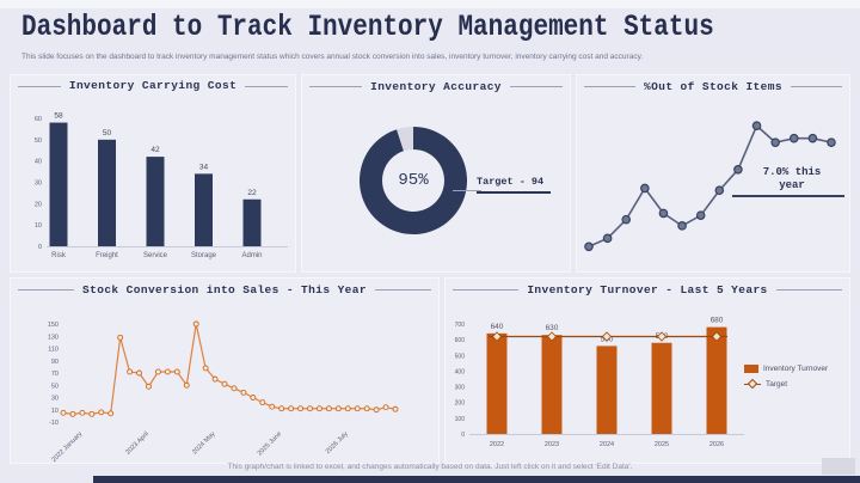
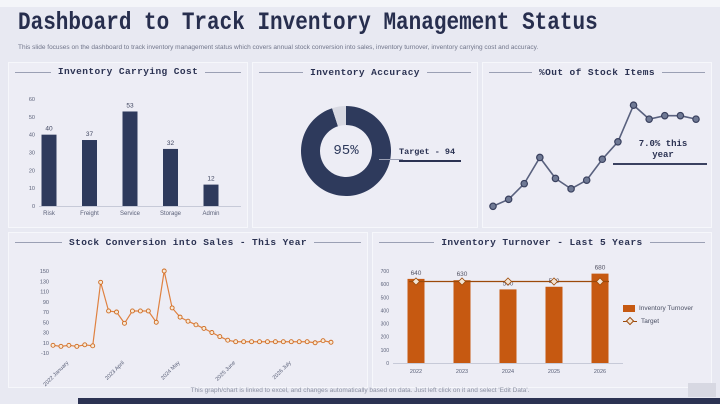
Inventory Carrying Cost/Risk: 58 -> 40
Inventory Carrying Cost/Freight: 50 -> 37
Inventory Carrying Cost/Service: 42 -> 53
Inventory Carrying Cost/Storage: 34 -> 32
Inventory Carrying Cost/Admin: 22 -> 12
